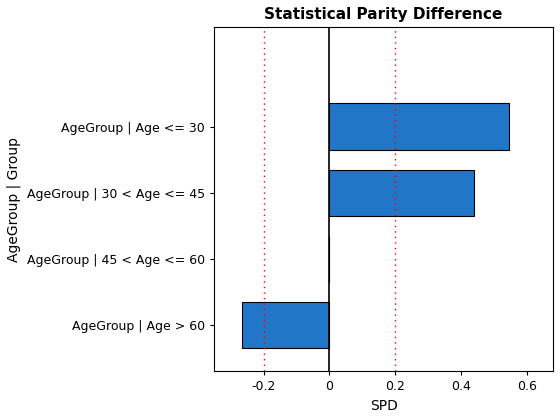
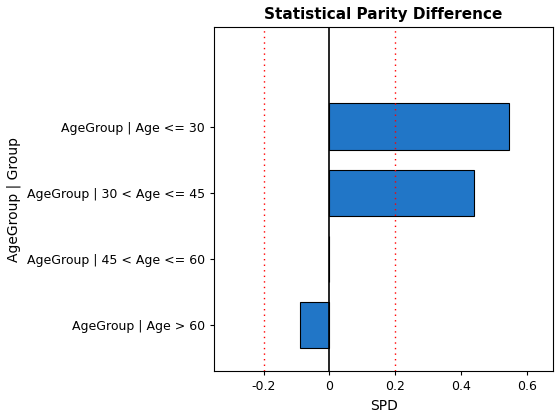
AgeGroup | Age > 60: -0.265 -> -0.090
